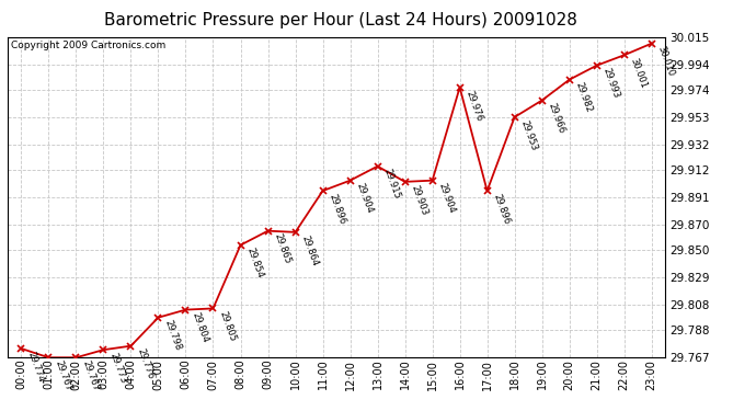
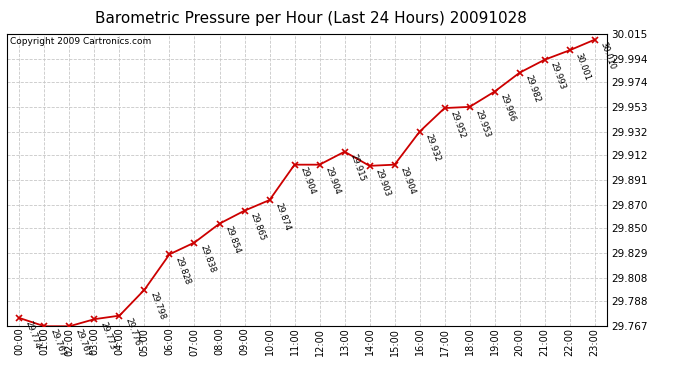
06:00: 29.804 -> 29.828
07:00: 29.805 -> 29.838
10:00: 29.864 -> 29.874
11:00: 29.896 -> 29.904
16:00: 29.976 -> 29.932
17:00: 29.896 -> 29.952
